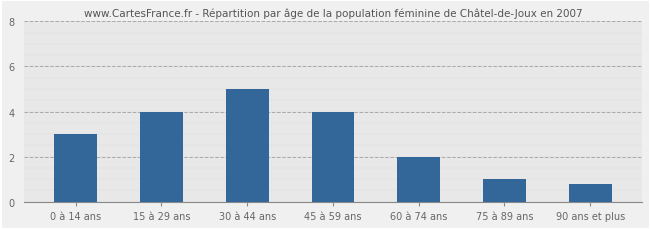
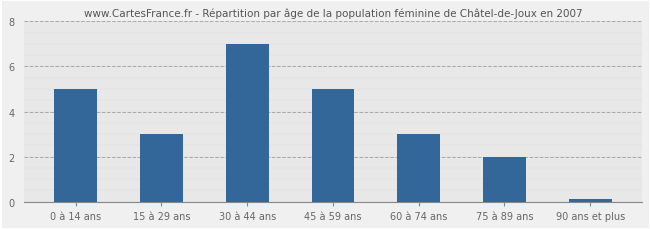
0 à 14 ans: 3.0 -> 5.0
15 à 29 ans: 4.0 -> 3.0
30 à 44 ans: 5.0 -> 7.0
45 à 59 ans: 4.0 -> 5.0
60 à 74 ans: 2.0 -> 3.0
75 à 89 ans: 1.0 -> 2.0
90 ans et plus: 0.8 -> 0.1
